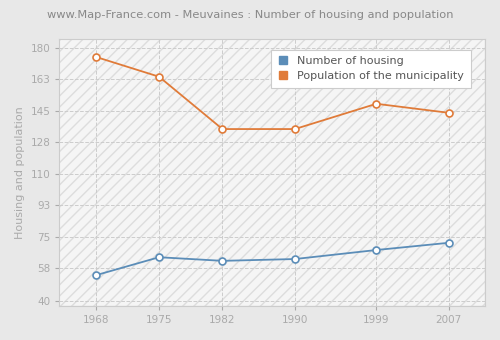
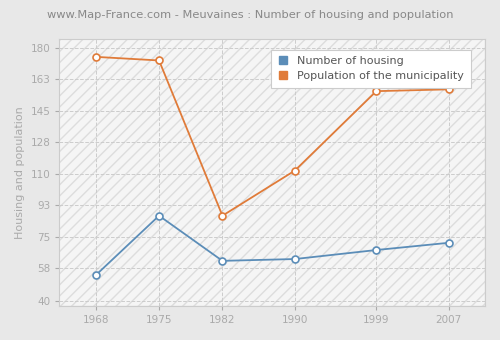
Number of housing/1975: 64 -> 87
Population of the municipality/1975: 164 -> 173
Population of the municipality/1982: 135 -> 87
Population of the municipality/1990: 135 -> 112
Population of the municipality/1999: 149 -> 156
Population of the municipality/2007: 144 -> 157
